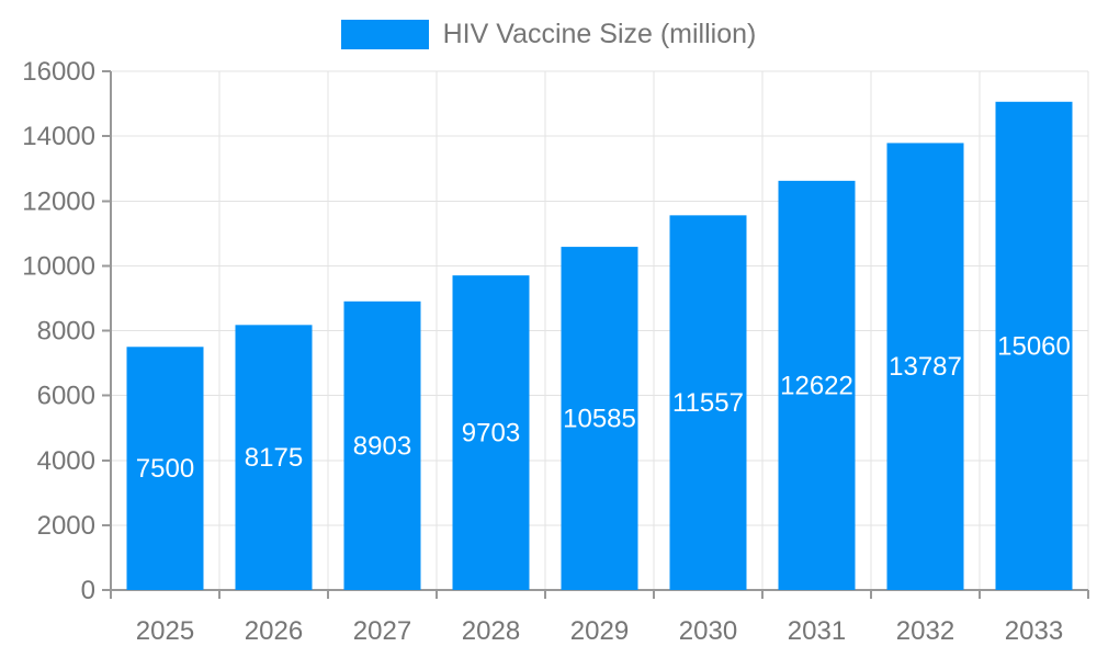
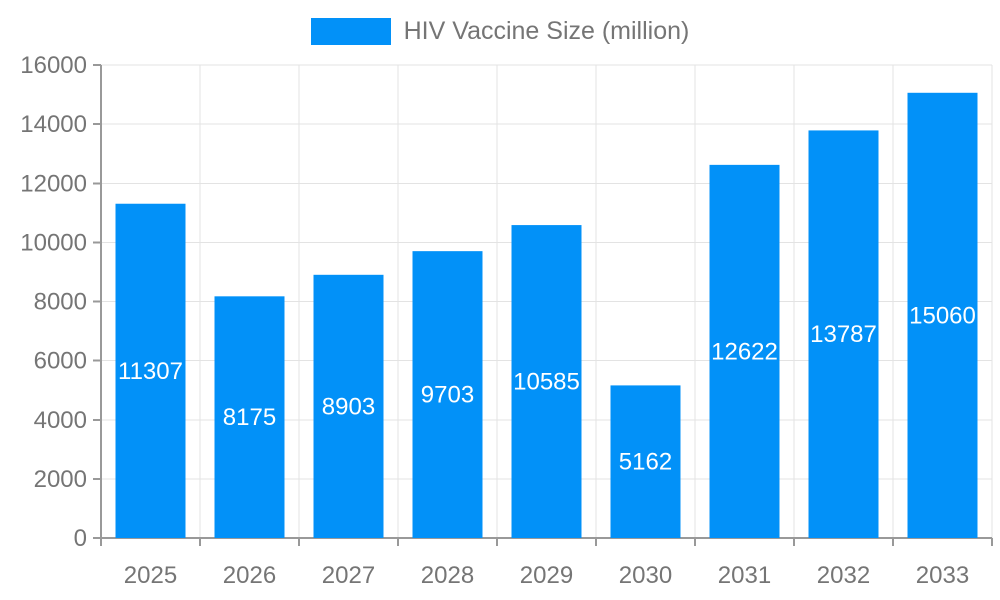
2025: 7500 -> 11307
2030: 11557 -> 5162
